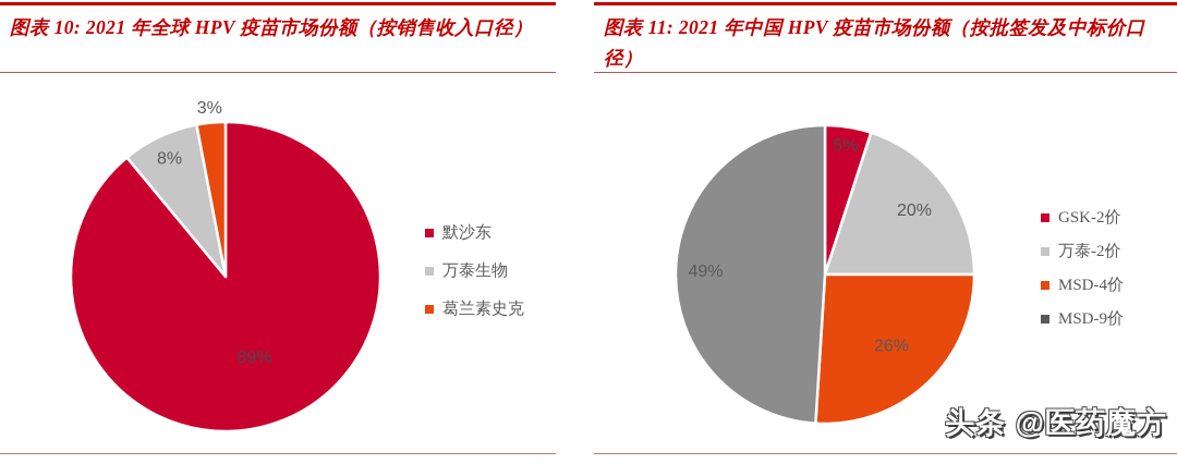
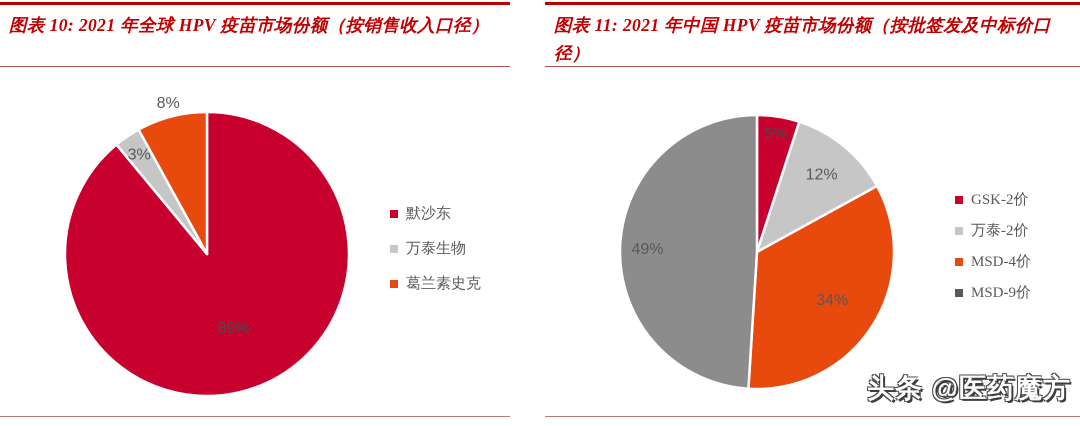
图表 10: 2021 年全球 HPV 疫苗市场份额（按销售收入口径）/万泰生物: 8% -> 3%
图表 10: 2021 年全球 HPV 疫苗市场份额（按销售收入口径）/葛兰素史克: 3% -> 8%
图表 11: 2021 年中国 HPV 疫苗市场份额（按批签发及中标价口径）/万泰-2价: 20% -> 12%
图表 11: 2021 年中国 HPV 疫苗市场份额（按批签发及中标价口径）/MSD-4价: 26% -> 34%
